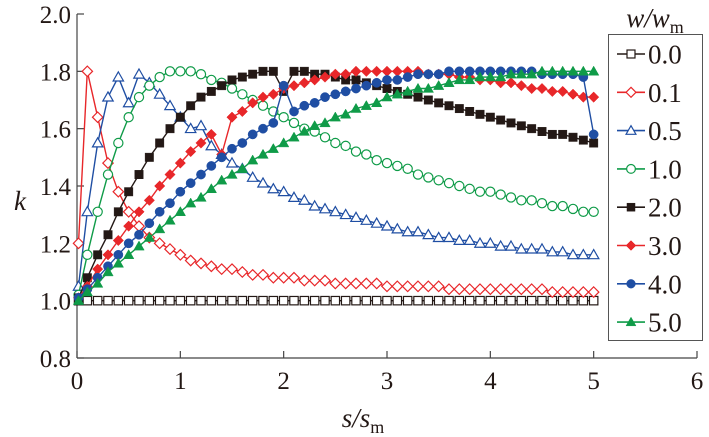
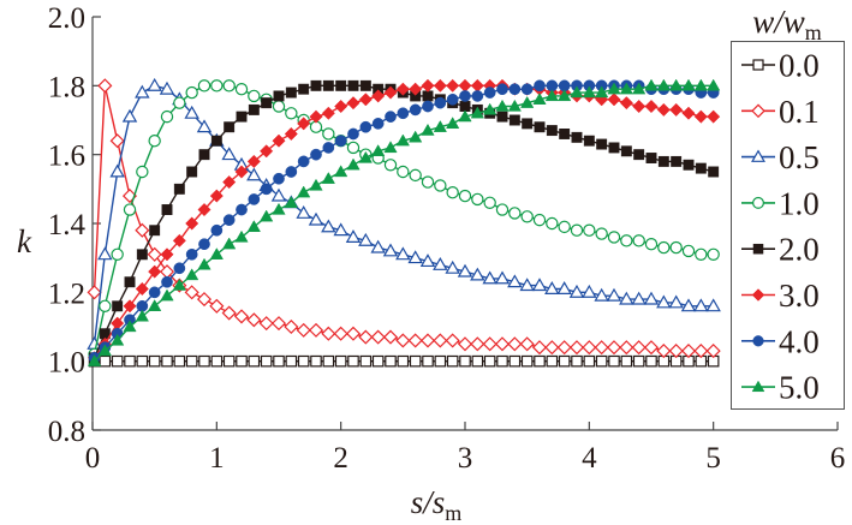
0.5/0.5: 1.69 -> 1.80
0.5/1.2: 1.61 -> 1.57
3.0/1.4: 1.51 -> 1.61
2.0/2.0: 1.73 -> 1.80
4.0/2.0: 1.75 -> 1.64
4.0/5.0: 1.58 -> 1.78
